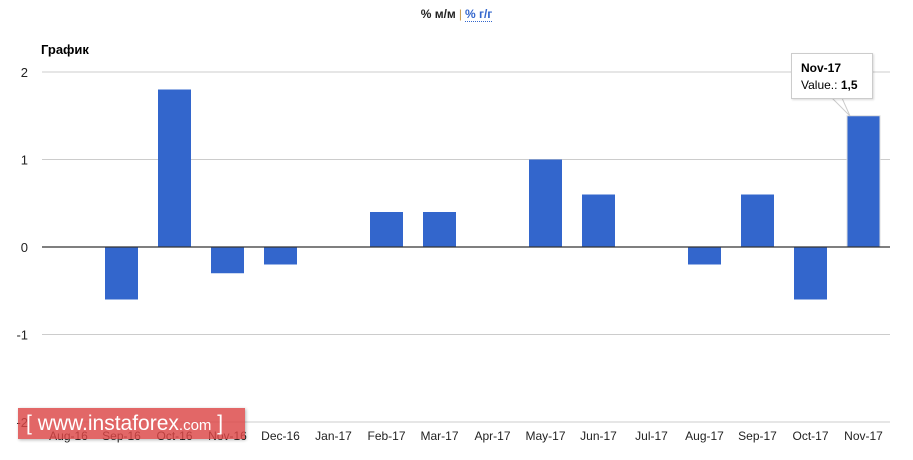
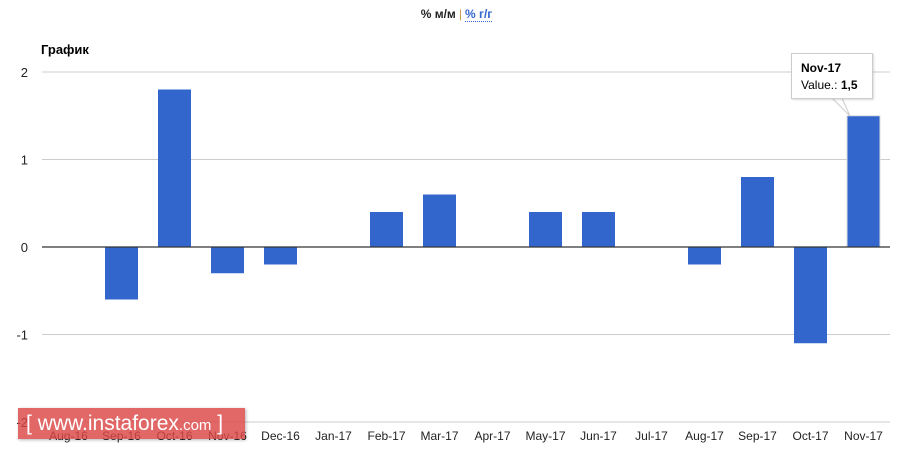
Mar-17: 0.4 -> 0.6
May-17: 1.0 -> 0.4
Jun-17: 0.6 -> 0.4
Sep-17: 0.6 -> 0.8
Oct-17: -0.6 -> -1.1
